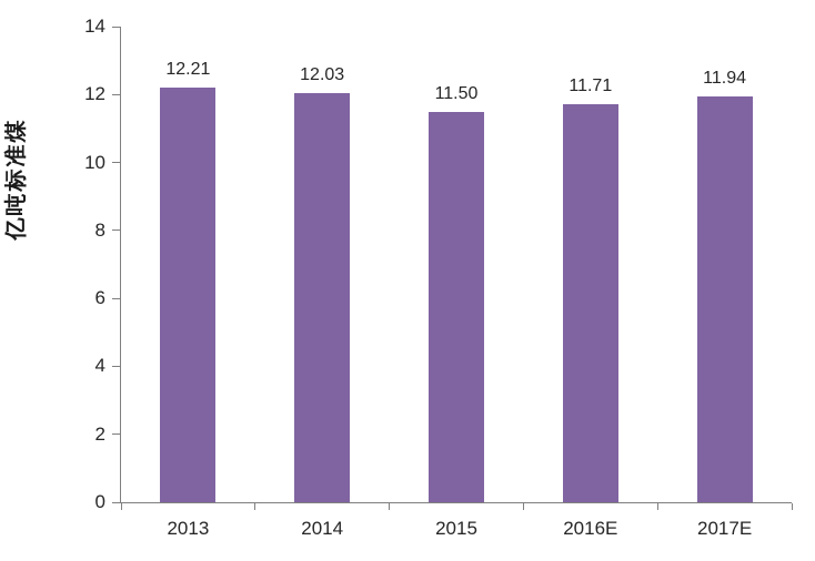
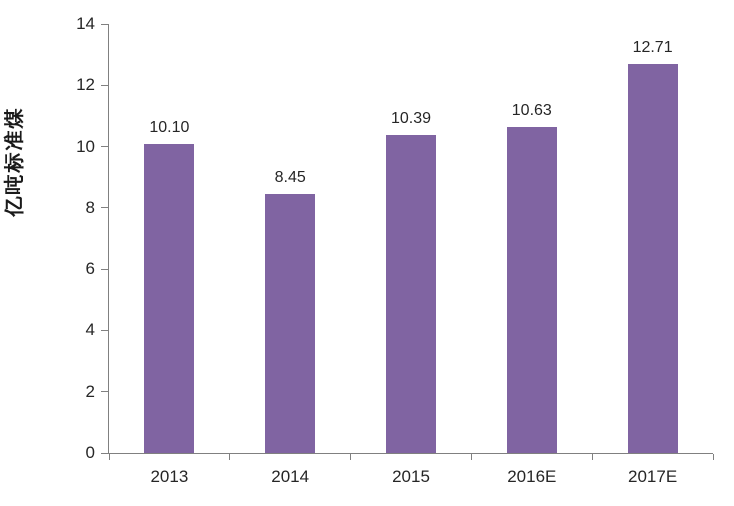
2013: 12.21 -> 10.10
2014: 12.03 -> 8.45
2015: 11.50 -> 10.39
2016E: 11.71 -> 10.63
2017E: 11.94 -> 12.71
